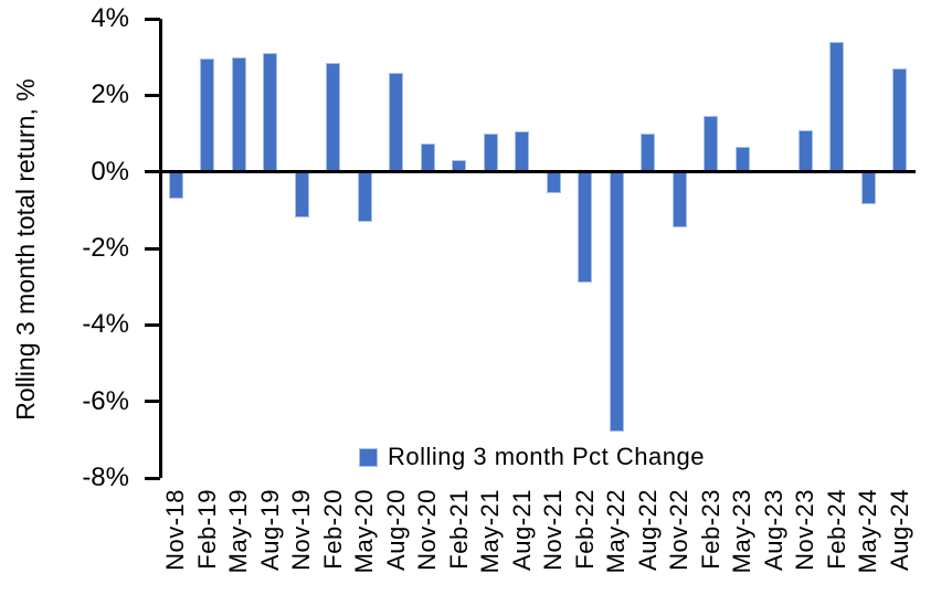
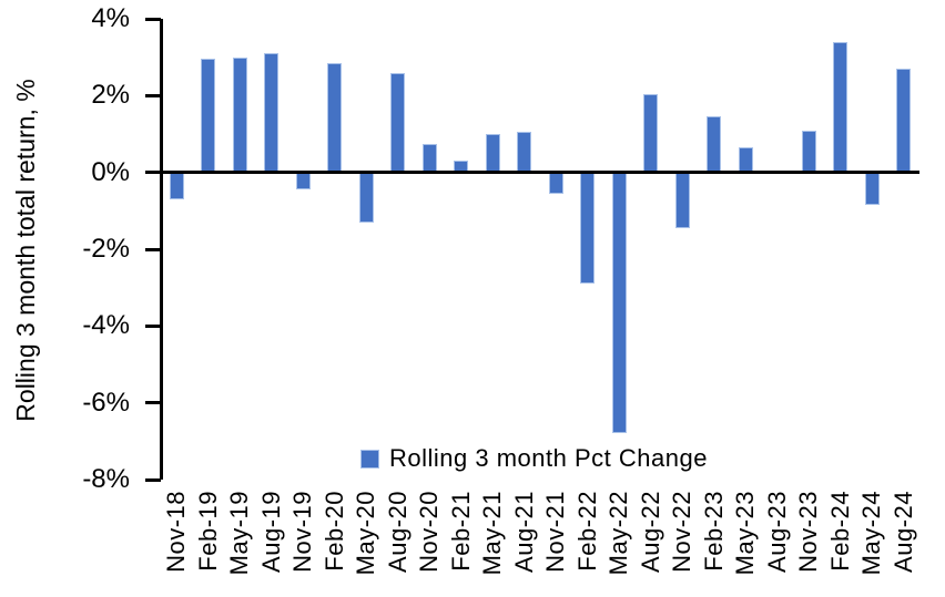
Nov-19: -1.2% -> -0.5%
Aug-22: 1.0% -> 2.0%
